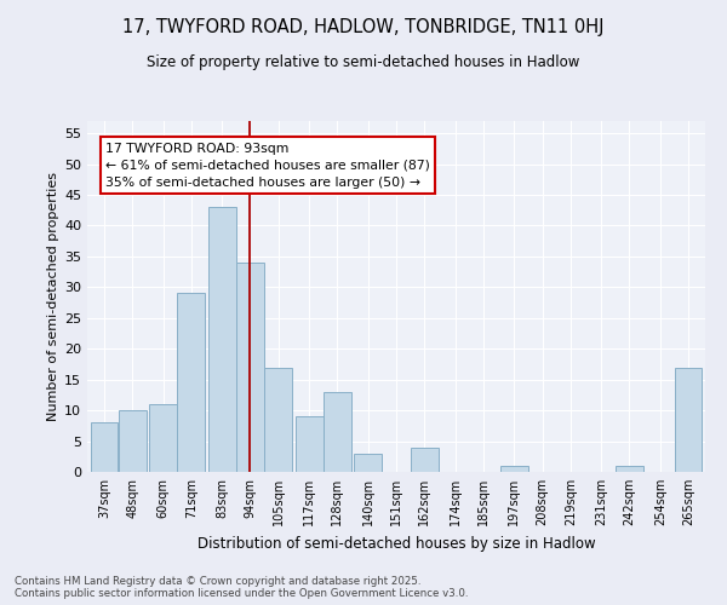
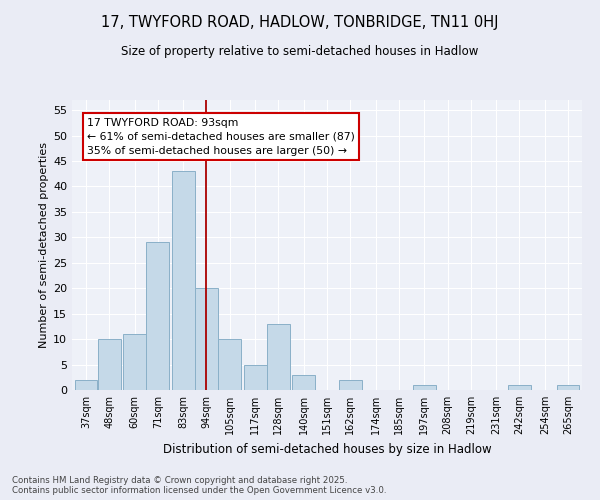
37sqm: 8 -> 2
94sqm: 34 -> 20
105sqm: 17 -> 10
117sqm: 9 -> 5
162sqm: 4 -> 2
265sqm: 17 -> 1
